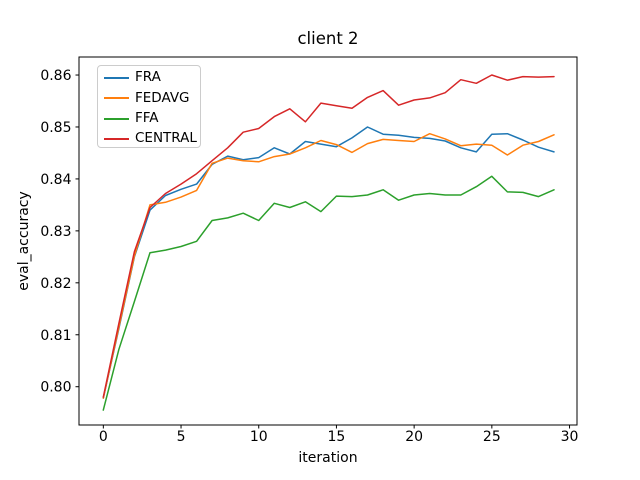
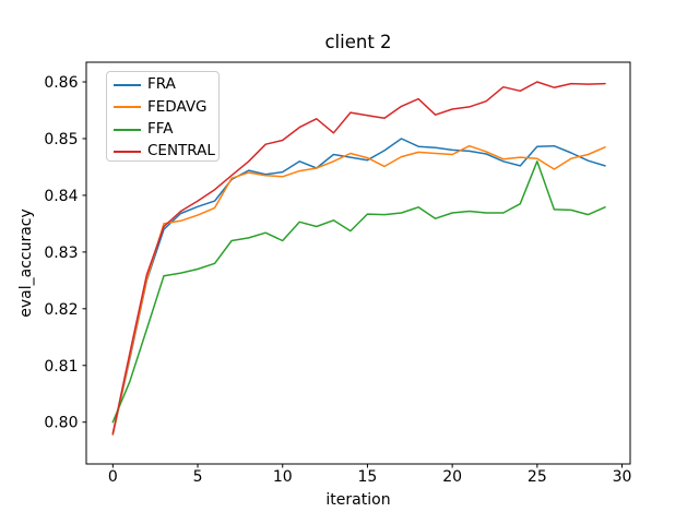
FFA/0: 0.795 -> 0.800
FFA/25: 0.841 -> 0.846
